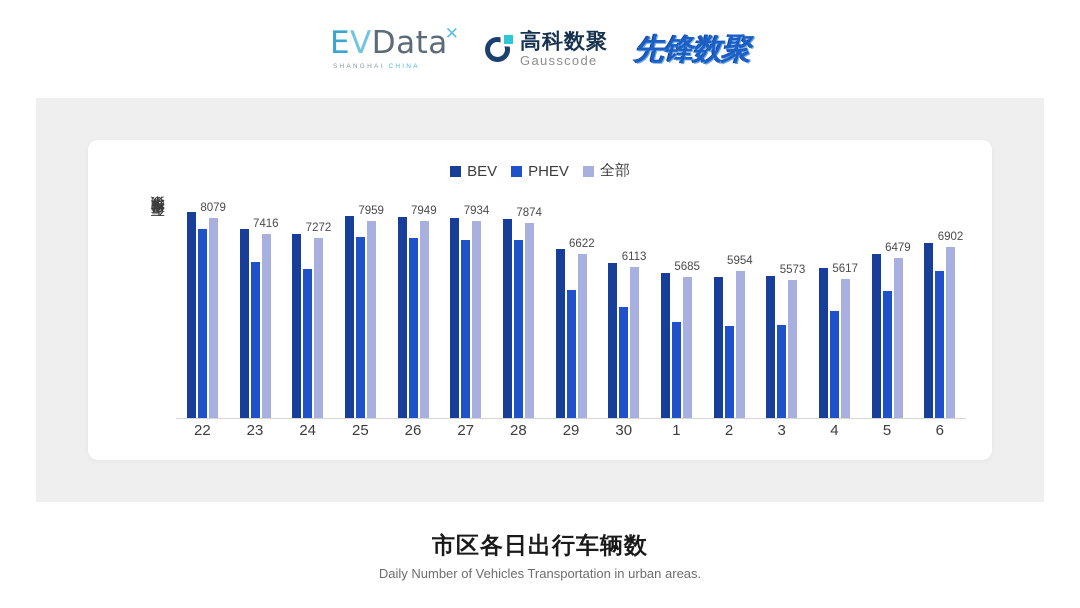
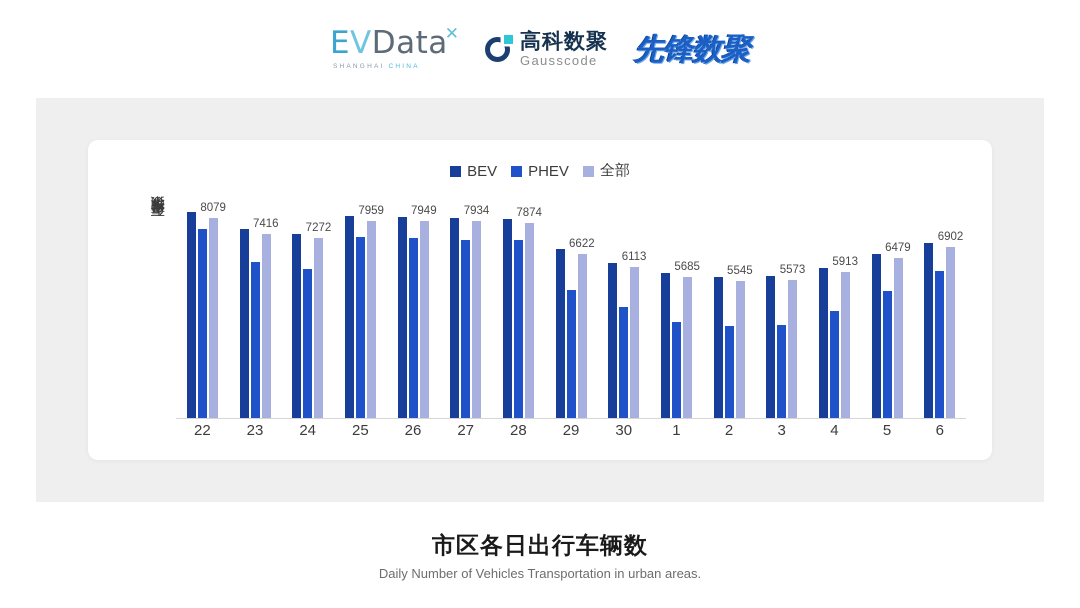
全部/2: 5954 -> 5545
全部/4: 5617 -> 5913
